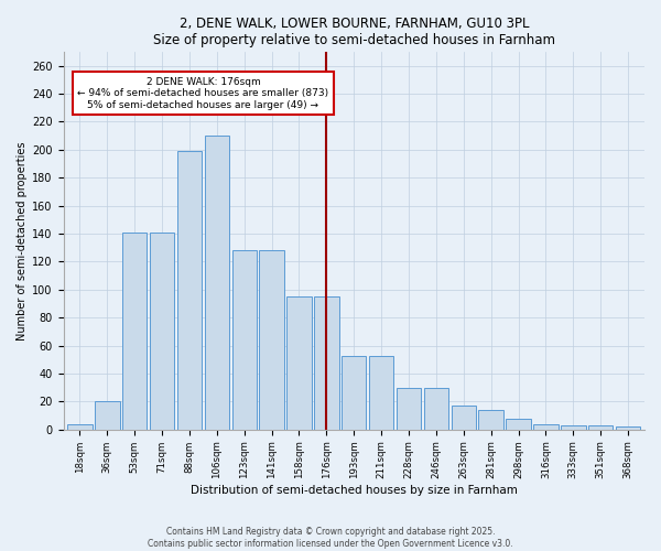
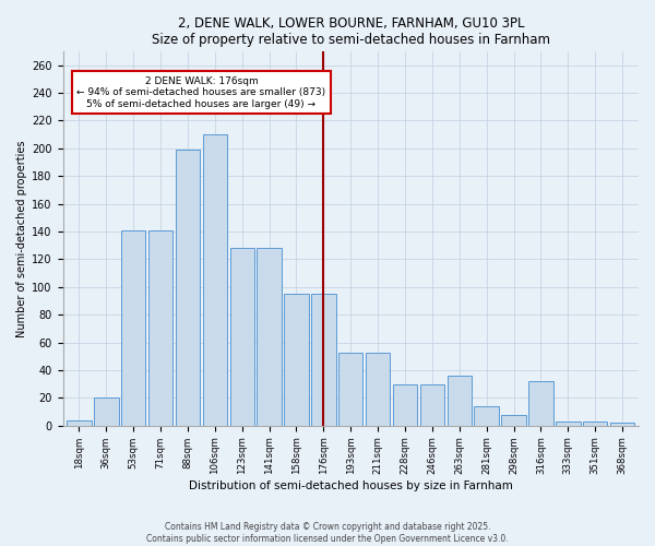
263sqm: 17 -> 36
316sqm: 4 -> 32
